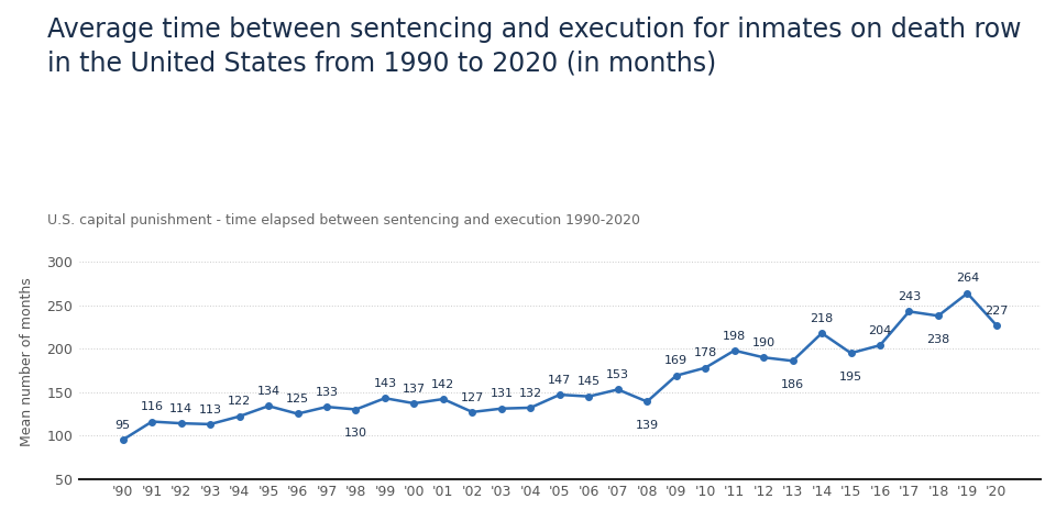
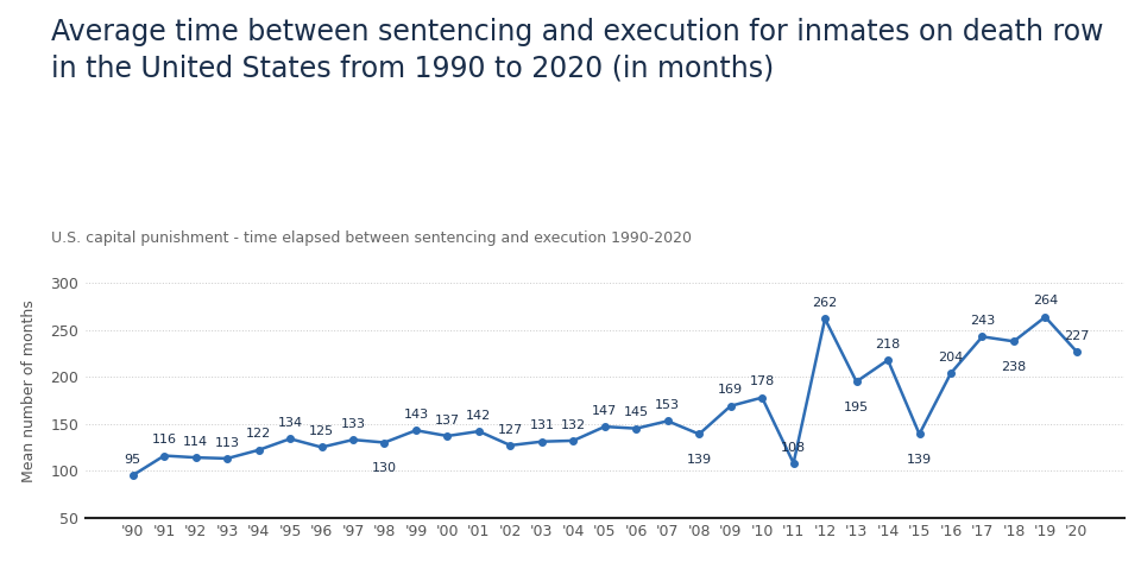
'11: 198 -> 108
'12: 190 -> 262
'13: 186 -> 195
'15: 195 -> 139
